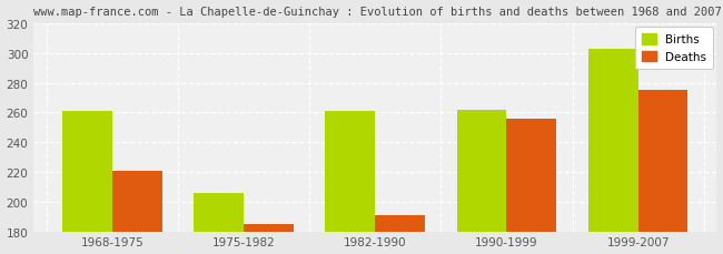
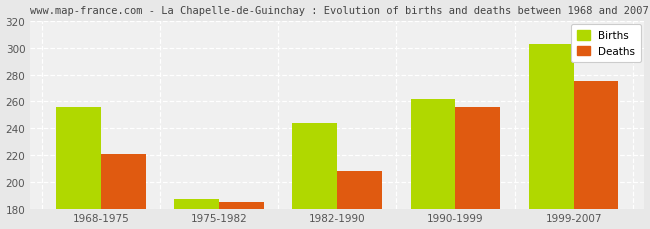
Births/1968-1975: 261 -> 256
Births/1975-1982: 206 -> 187
Births/1982-1990: 261 -> 244
Deaths/1982-1990: 191 -> 208
